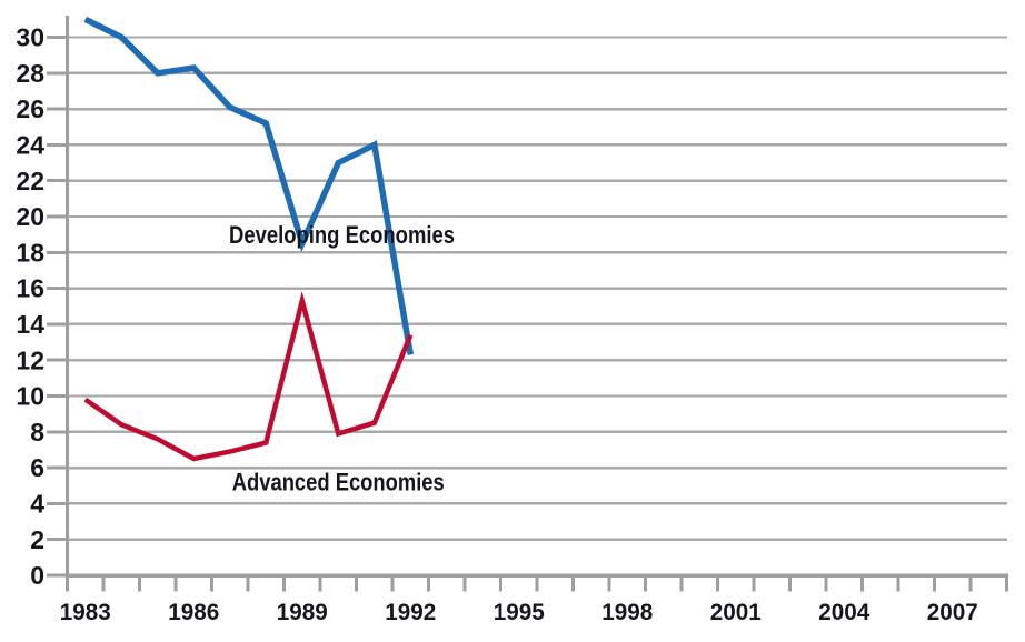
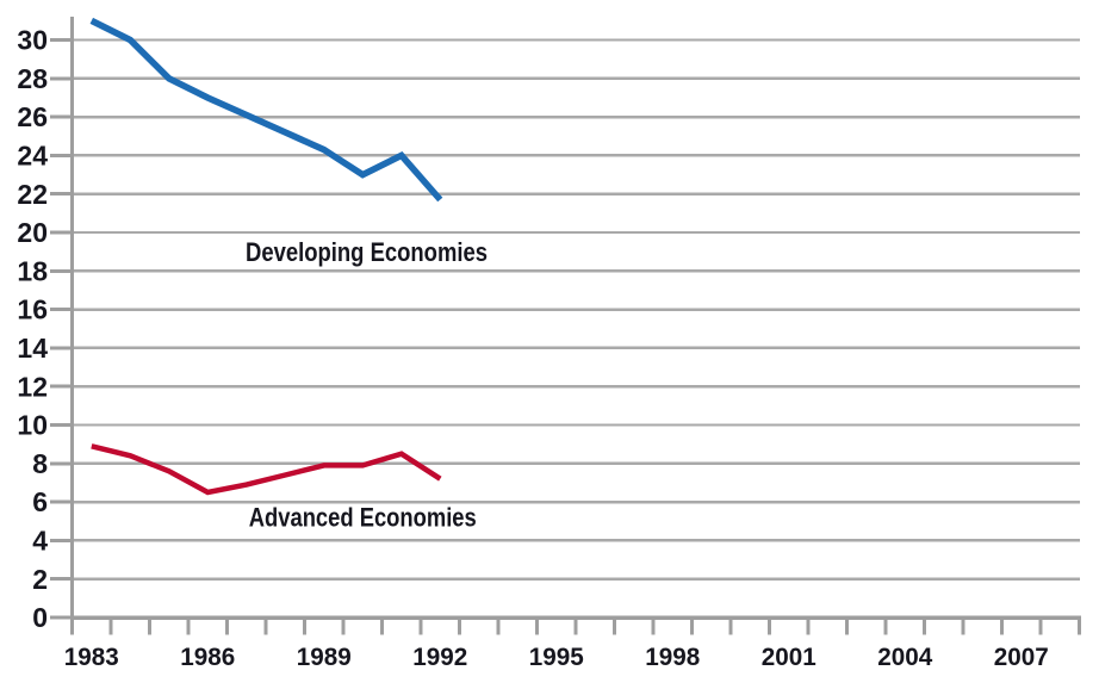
Advanced Economies/1983: 9.8 -> 8.9
Developing Economies/1986: 28.3 -> 27.0
Developing Economies/1989: 18.5 -> 24.3
Advanced Economies/1989: 15.3 -> 7.9
Developing Economies/1992: 12.3 -> 21.7
Advanced Economies/1992: 13.4 -> 7.2
